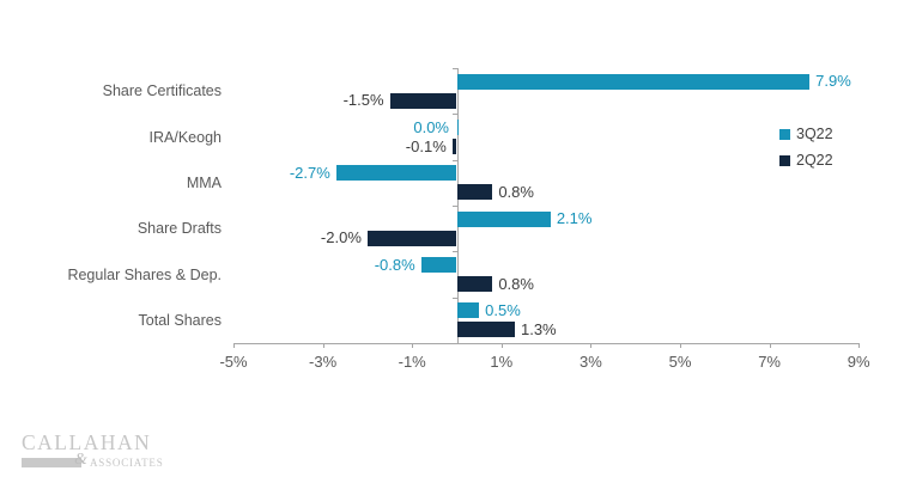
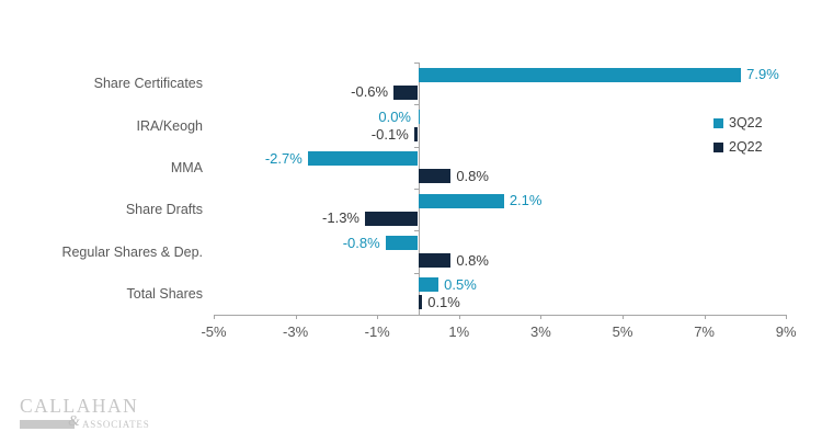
2Q22/Share Certificates: -1.5% -> -0.6%
2Q22/Share Drafts: -2.0% -> -1.3%
2Q22/Total Shares: 1.3% -> 0.1%
